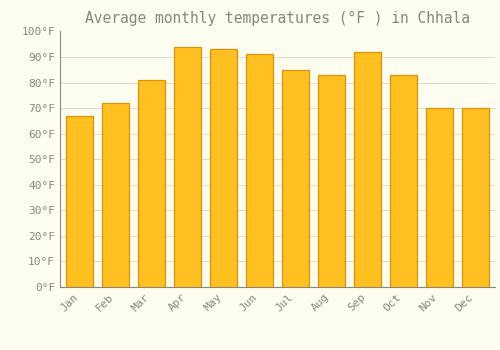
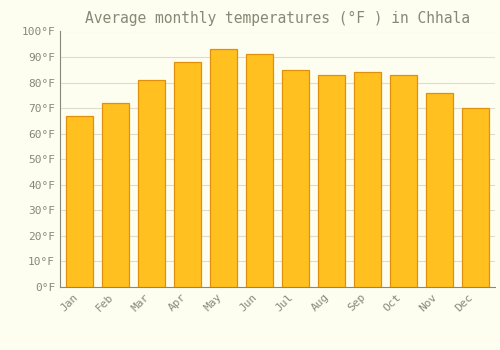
Apr: 94°F -> 88°F
Sep: 92°F -> 84°F
Nov: 70°F -> 76°F
